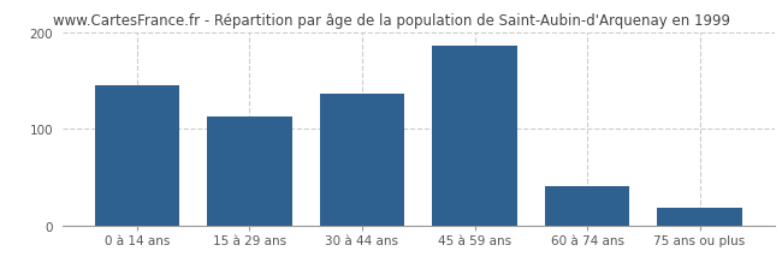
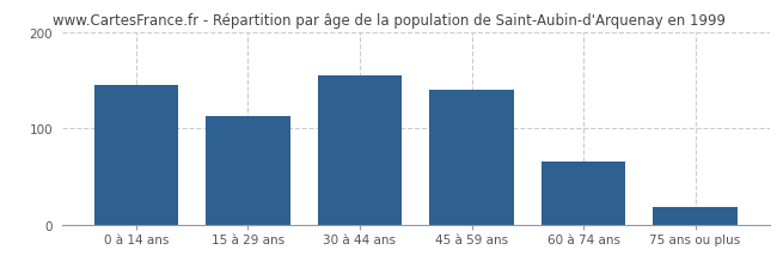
30 à 44 ans: 136 -> 155
45 à 59 ans: 186 -> 140
60 à 74 ans: 40 -> 65
